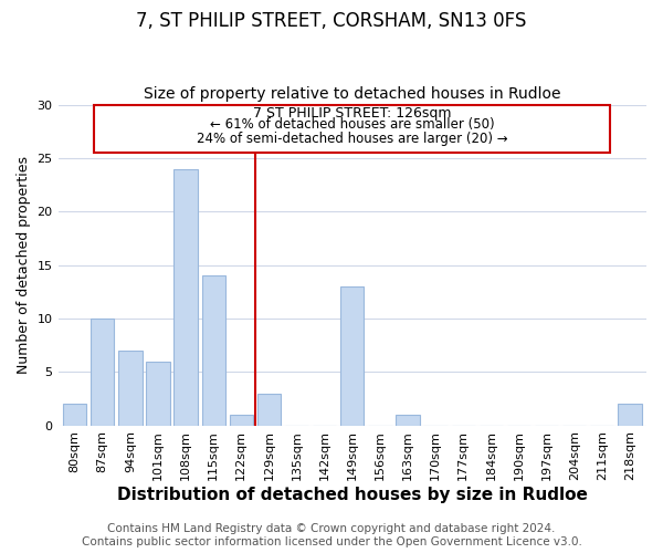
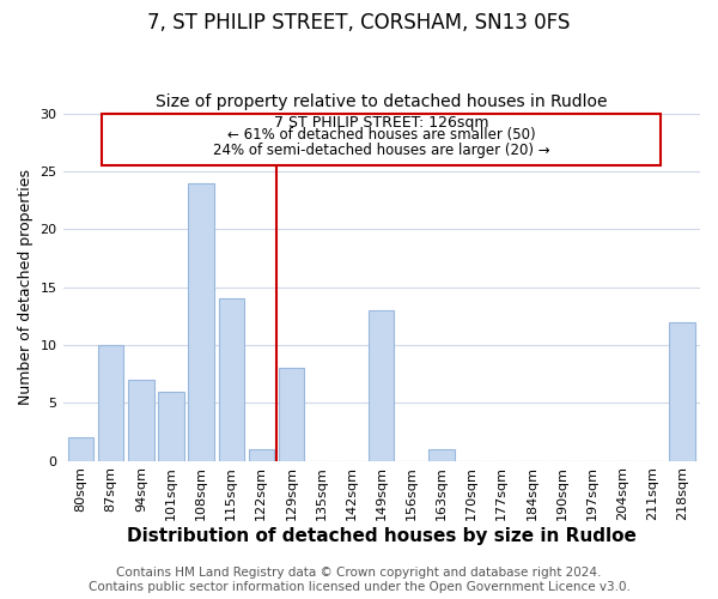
129sqm: 3 -> 8
218sqm: 2 -> 12
